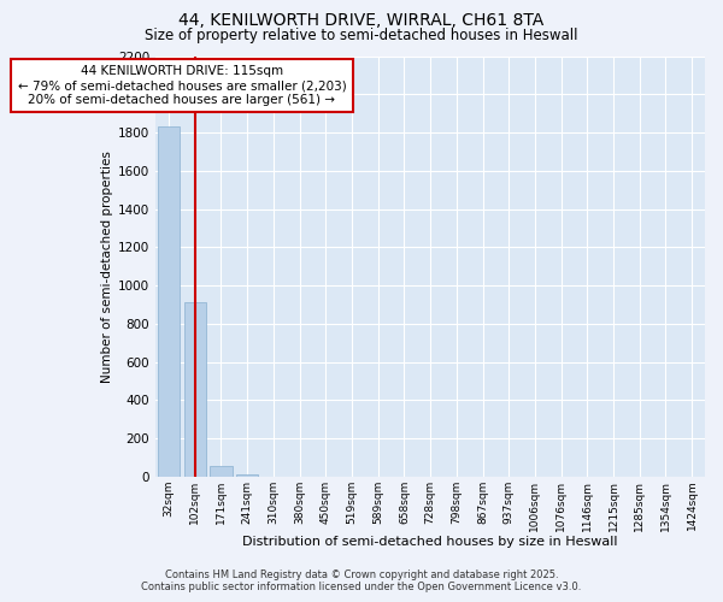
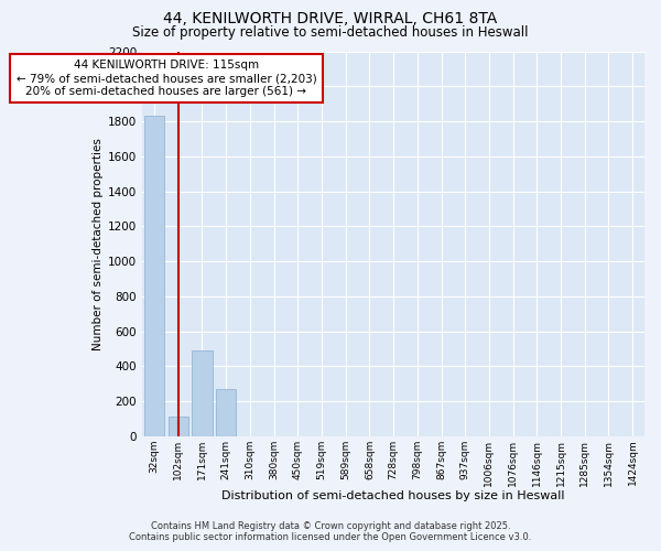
102sqm: 910 -> 110
171sqm: 60 -> 490
241sqm: 20 -> 270
